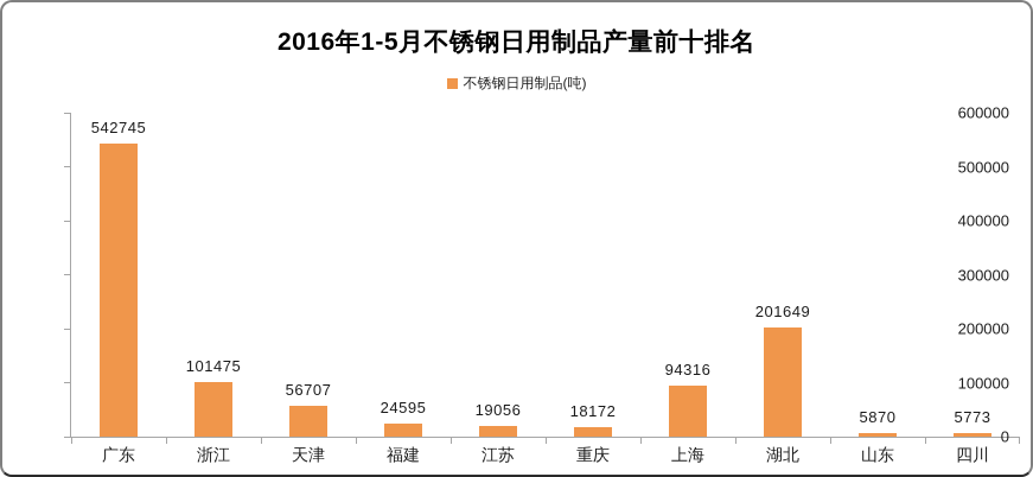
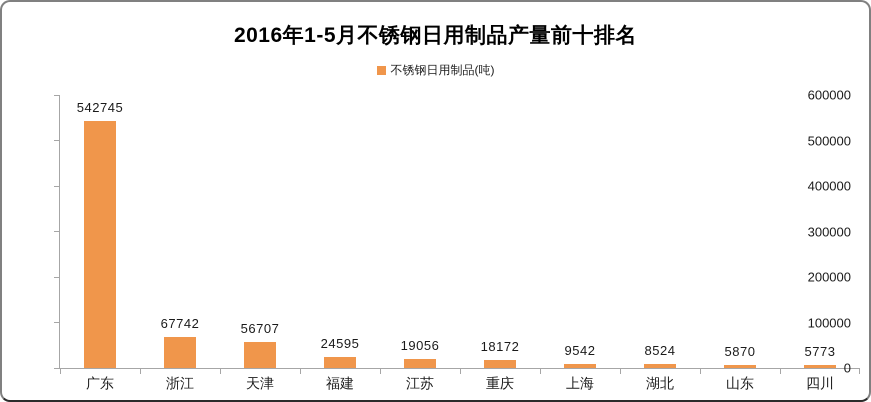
浙江: 101475 -> 67742
上海: 94316 -> 9542
湖北: 201649 -> 8524
